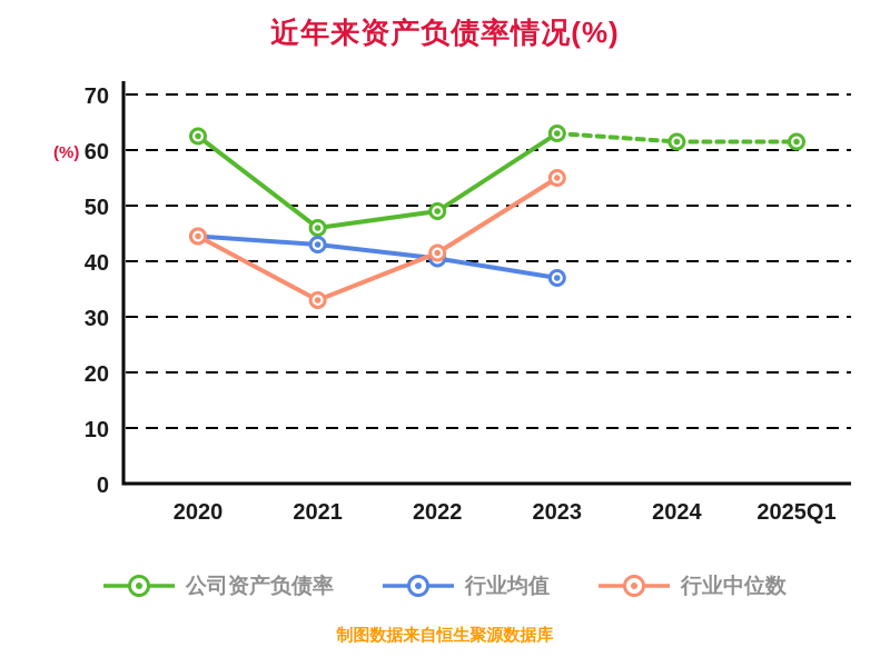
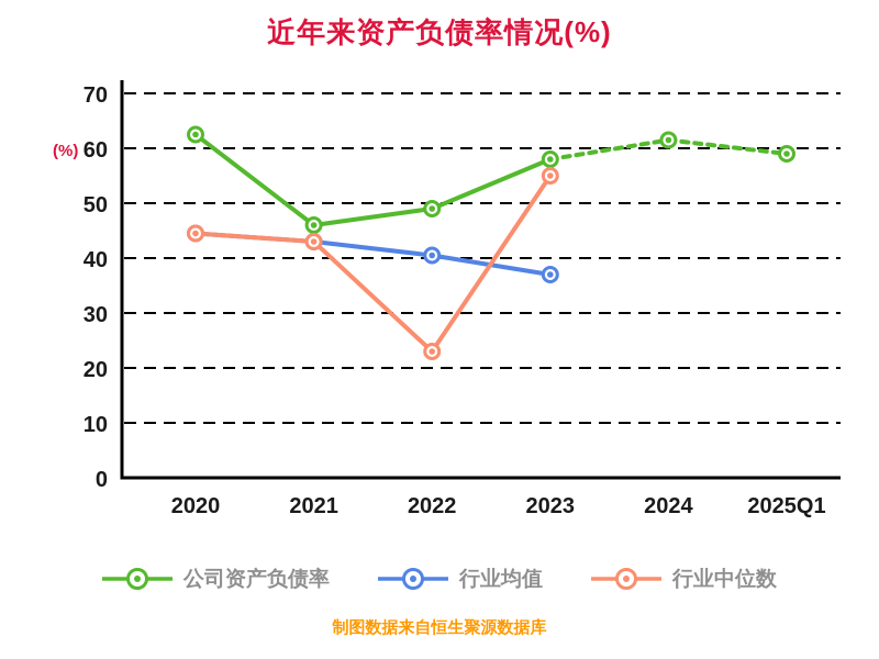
行业中位数/2021: 33 -> 43
行业中位数/2022: 42 -> 23
公司资产负债率/2023: 63 -> 58
公司资产负债率/2025Q1: 62 -> 59
